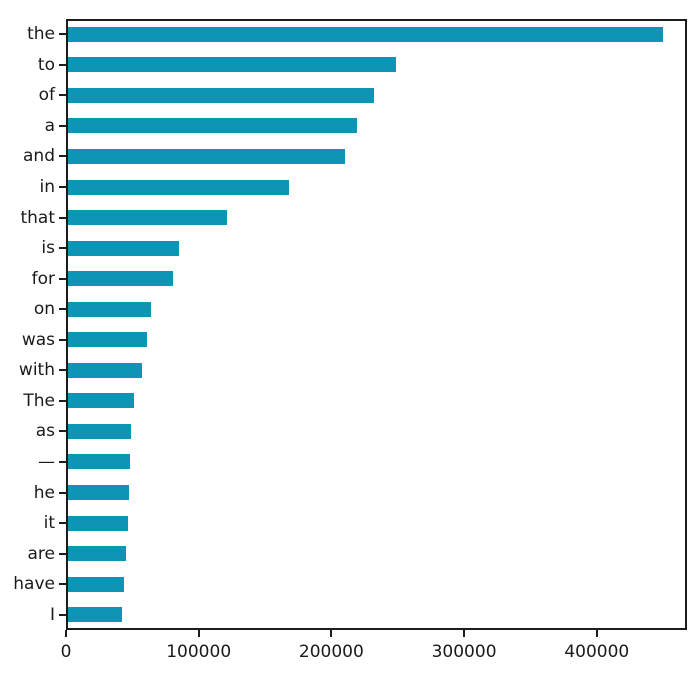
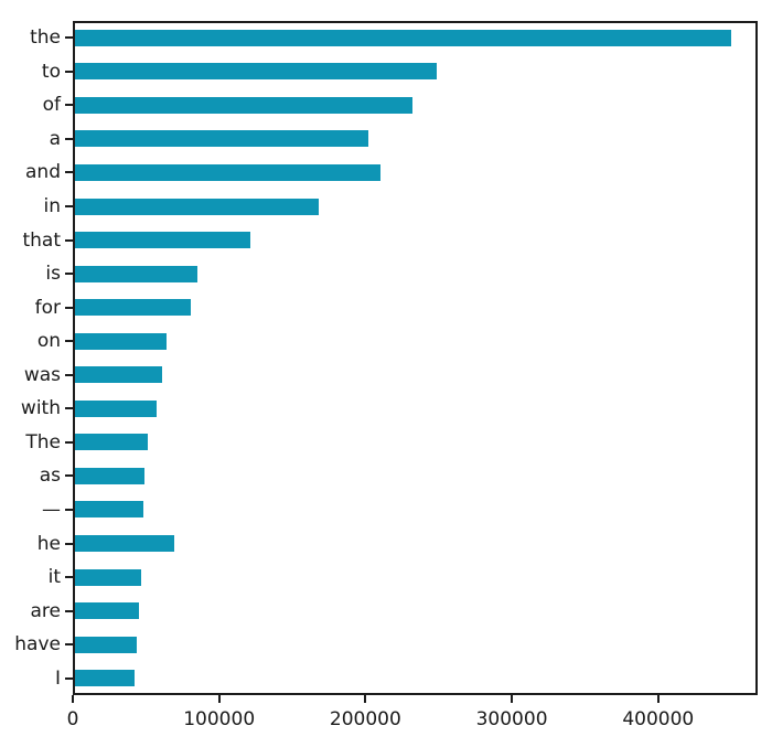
a: 220000 -> 202000
he: 48000 -> 69000
